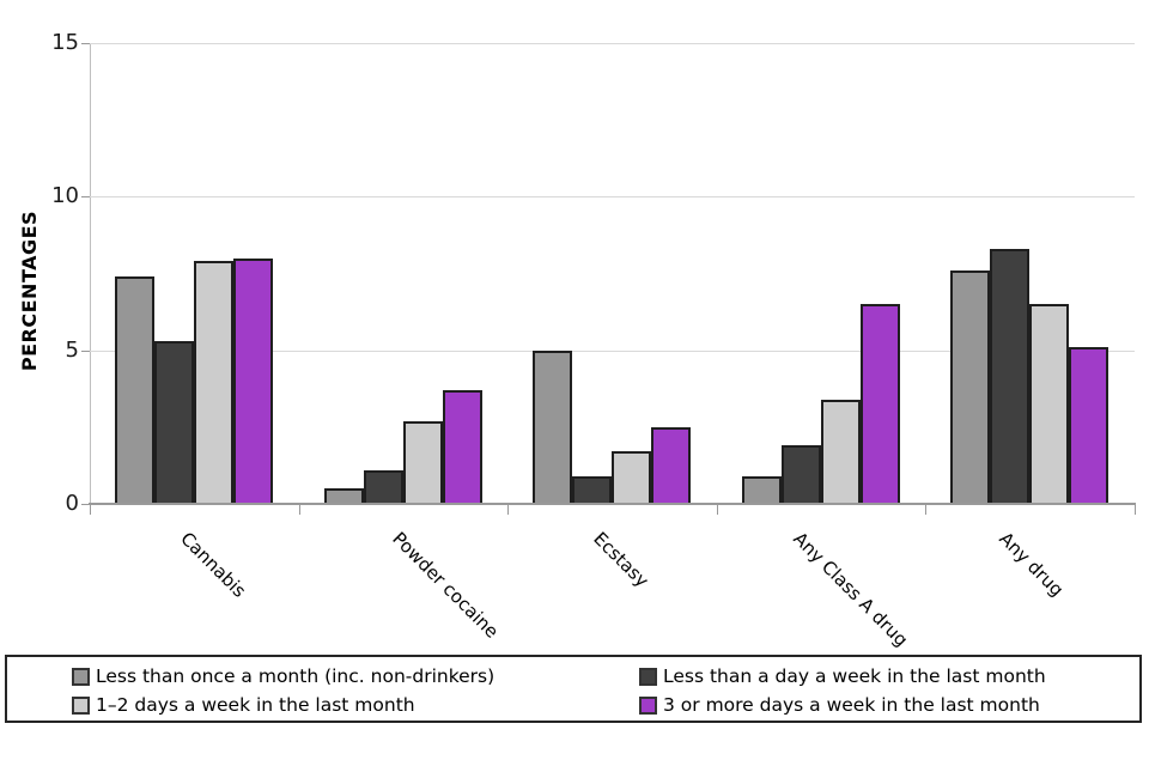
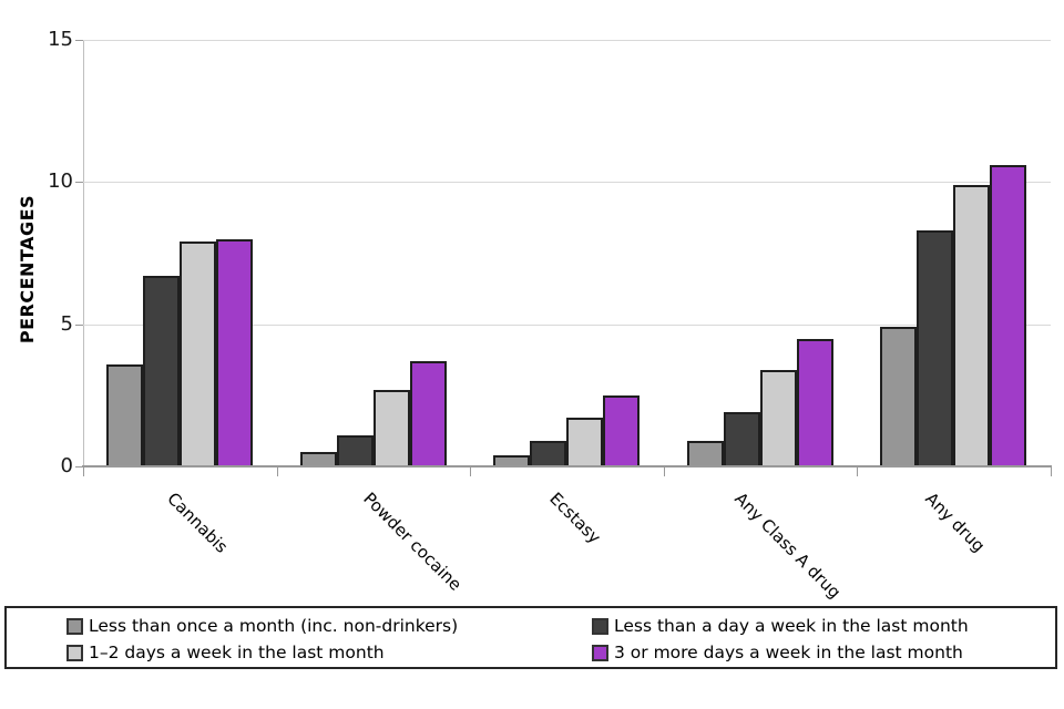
Less than once a month (inc. non-drinkers)/Cannabis: 7.4 -> 3.6
Less than a day a week in the last month/Cannabis: 5.3 -> 6.7
Less than once a month (inc. non-drinkers)/Ecstasy: 5.0 -> 0.4
3 or more days a week in the last month/Any Class A drug: 6.5 -> 4.5
Less than once a month (inc. non-drinkers)/Any drug: 7.6 -> 4.9
1–2 days a week in the last month/Any drug: 6.5 -> 9.9
3 or more days a week in the last month/Any drug: 5.1 -> 10.6
